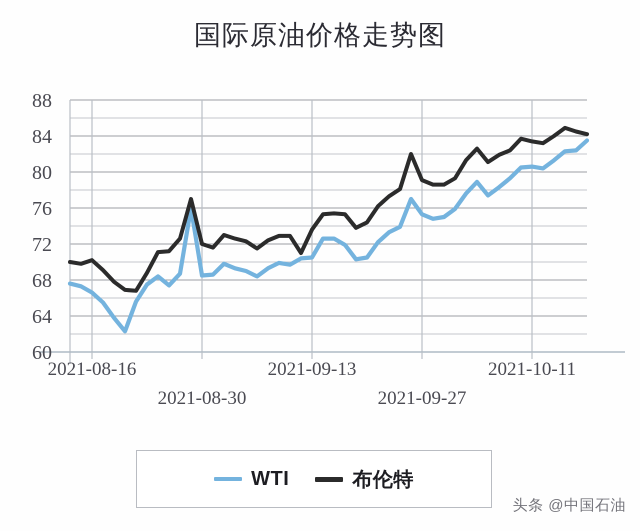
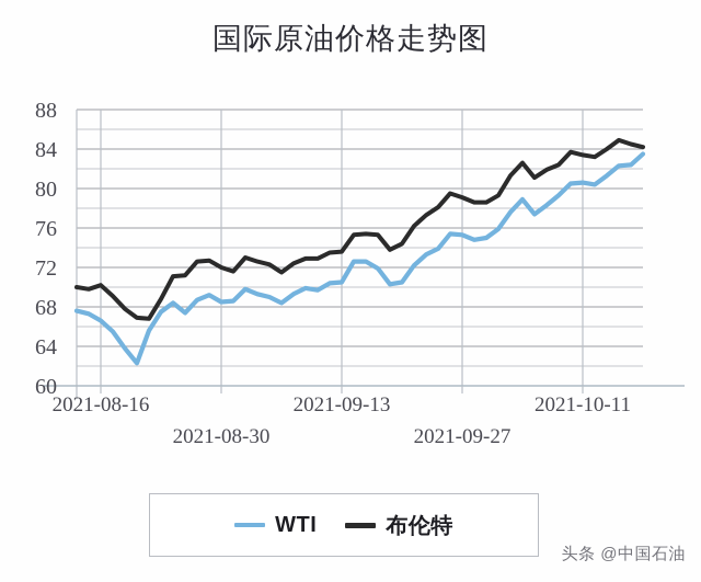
WTI/2021-08-30: 76 -> 69
布伦特/2021-08-30: 77 -> 73
布伦特/2021-09-13: 71 -> 74
WTI/2021-09-27: 77 -> 75
布伦特/2021-09-27: 82 -> 80
